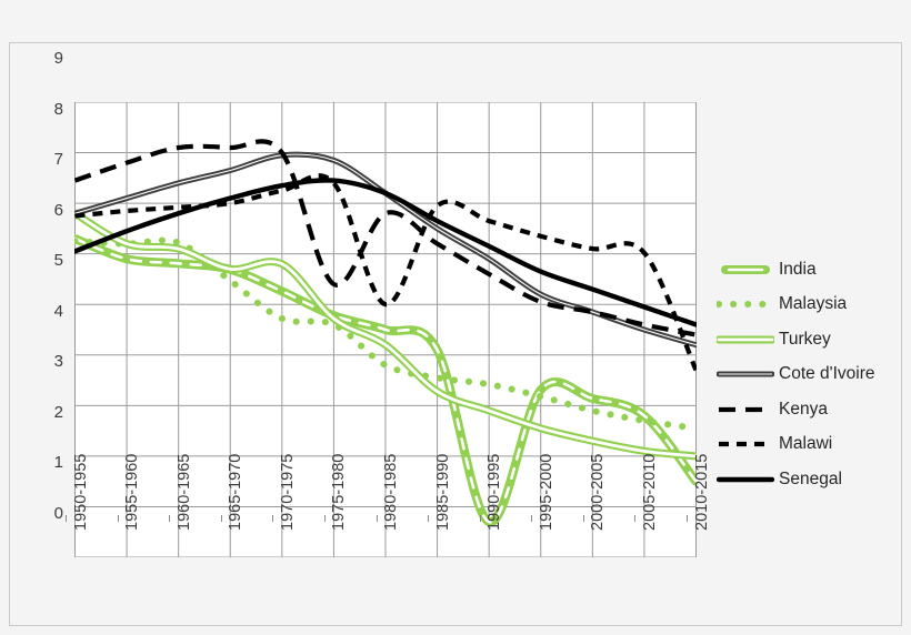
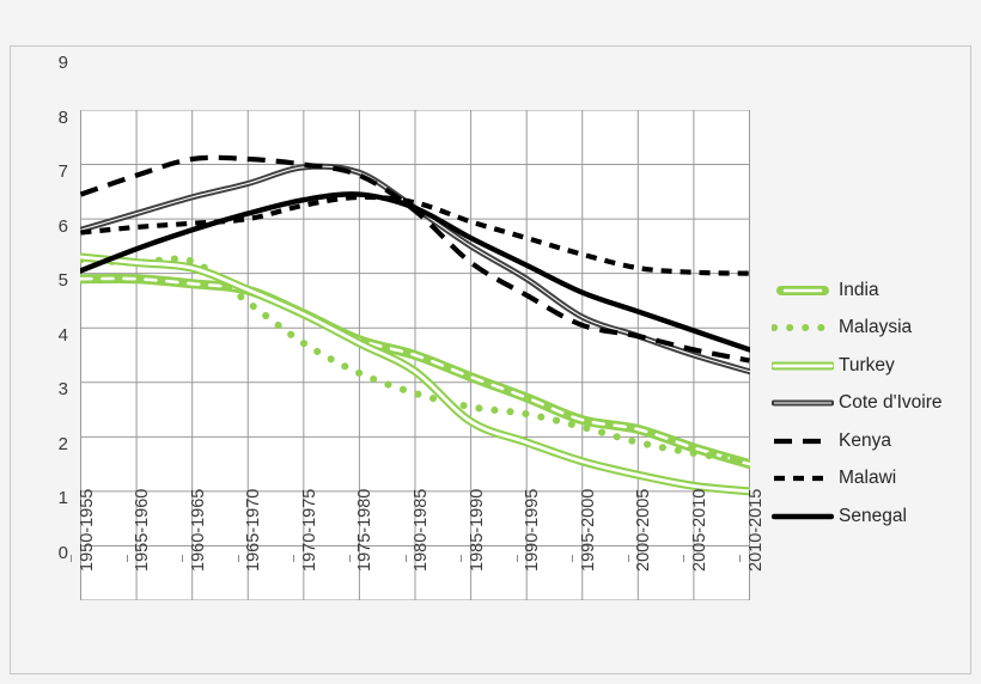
India/1950-1955: 6.3 -> 5.9
Turkey/1950-1955: 6.8 -> 6.3
Turkey/1970-1975: 5.8 -> 5.2
Malaysia/1975-1980: 4.6 -> 4.2
Kenya/1975-1980: 5.4 -> 7.8
Kenya/1980-1985: 6.8 -> 7.2
Malawi/1980-1985: 5.0 -> 7.3
India/1990-1995: 0.7 -> 3.7
India/2010-2015: 1.5 -> 2.5
Malawi/2010-2015: 3.7 -> 6.0
